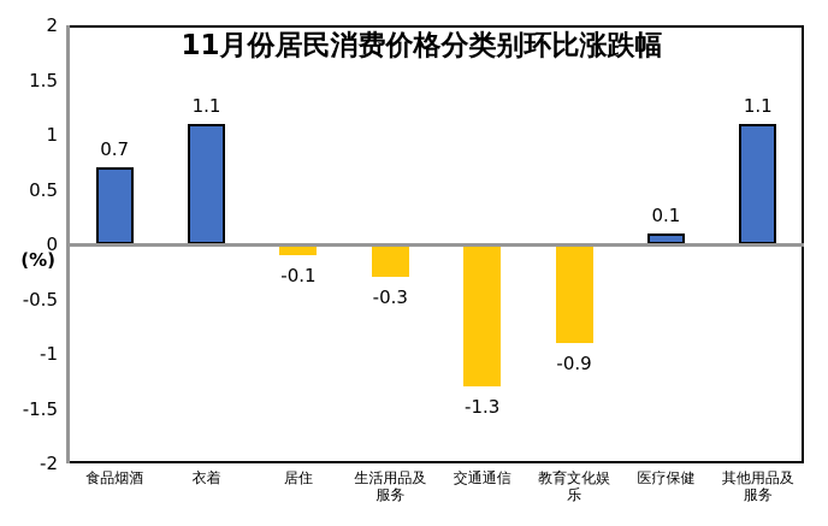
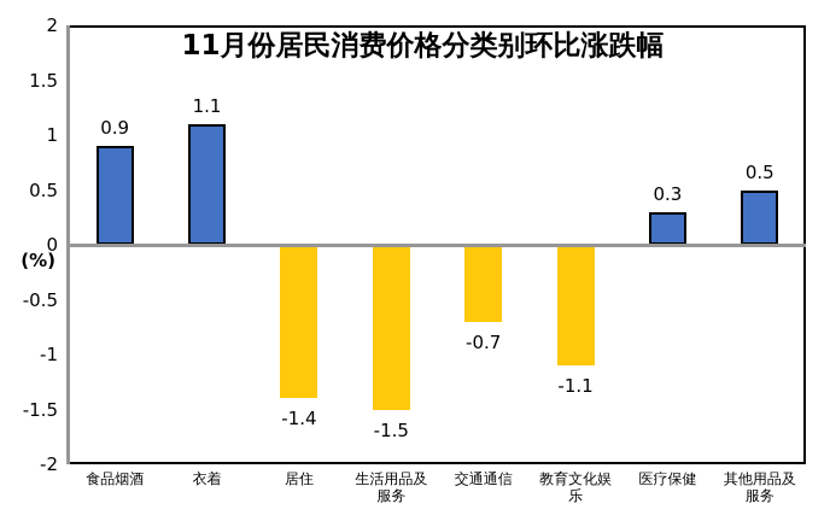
食品烟酒: 0.7 -> 0.9
居住: -0.1 -> -1.4
生活用品及 服务: -0.3 -> -1.5
交通通信: -1.3 -> -0.7
教育文化娱 乐: -0.9 -> -1.1
医疗保健: 0.1 -> 0.3
其他用品及 服务: 1.1 -> 0.5
